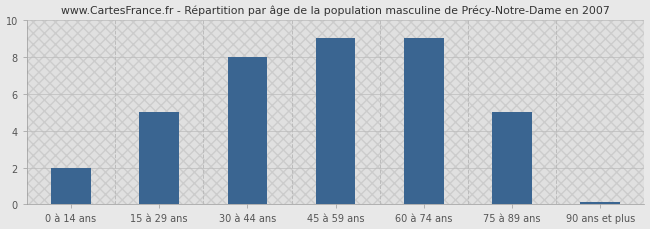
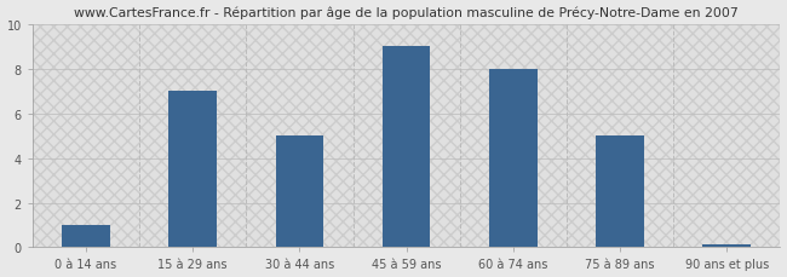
0 à 14 ans: 2.0 -> 1.0
15 à 29 ans: 5.0 -> 7.0
30 à 44 ans: 8.0 -> 5.0
60 à 74 ans: 9.0 -> 8.0
